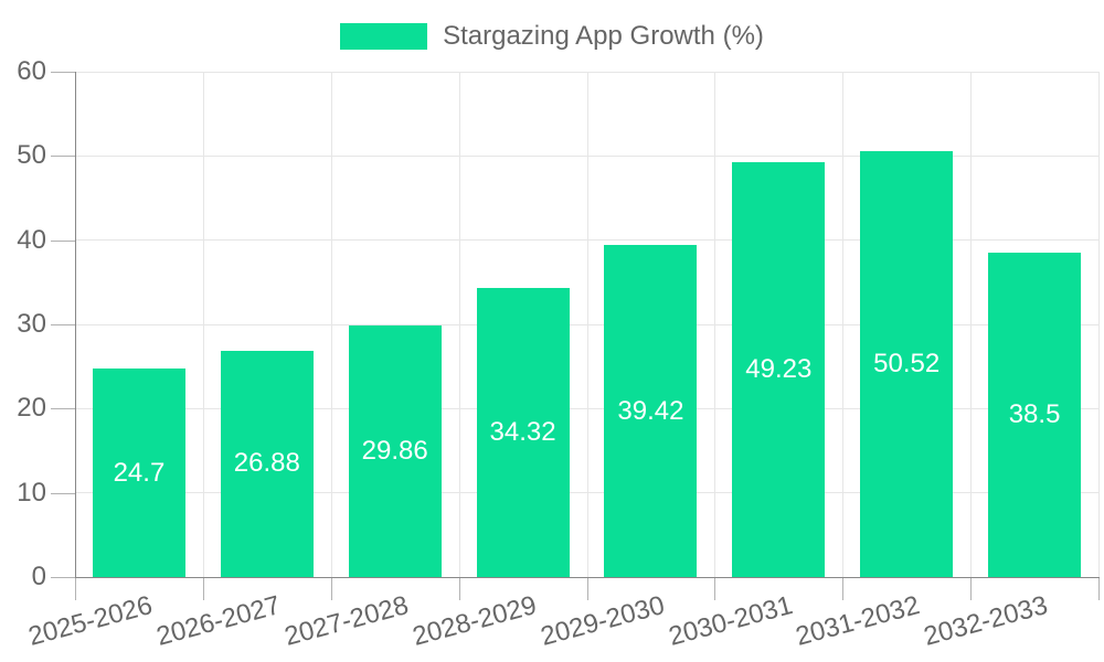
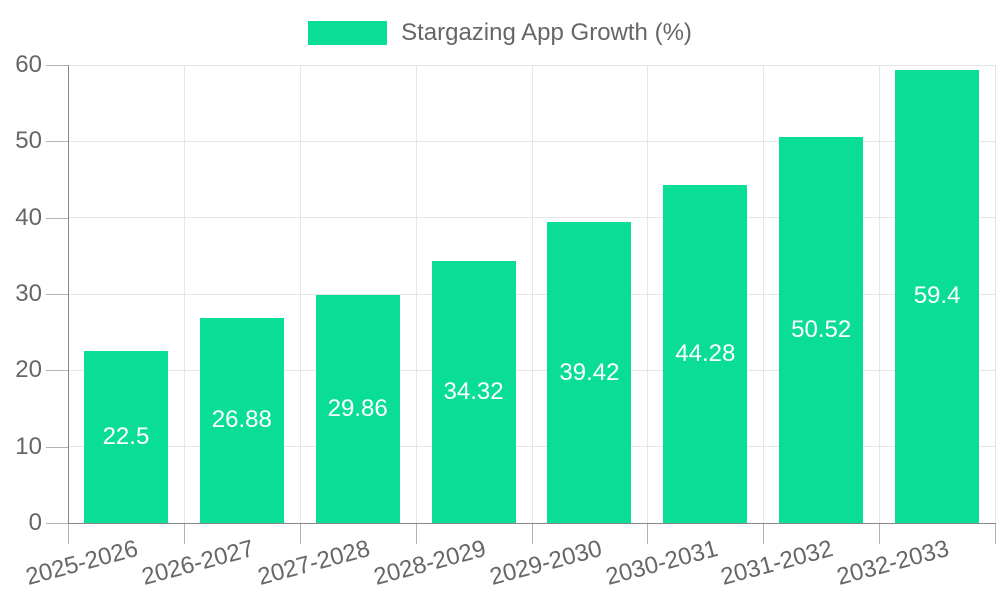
2025-2026: 24.7 -> 22.5
2030-2031: 49.23 -> 44.28
2032-2033: 38.5 -> 59.4
